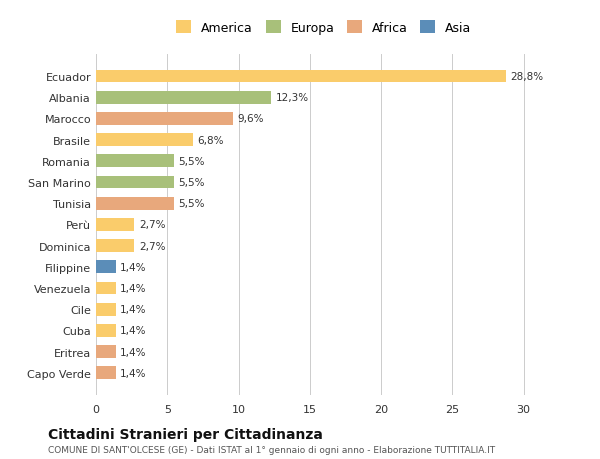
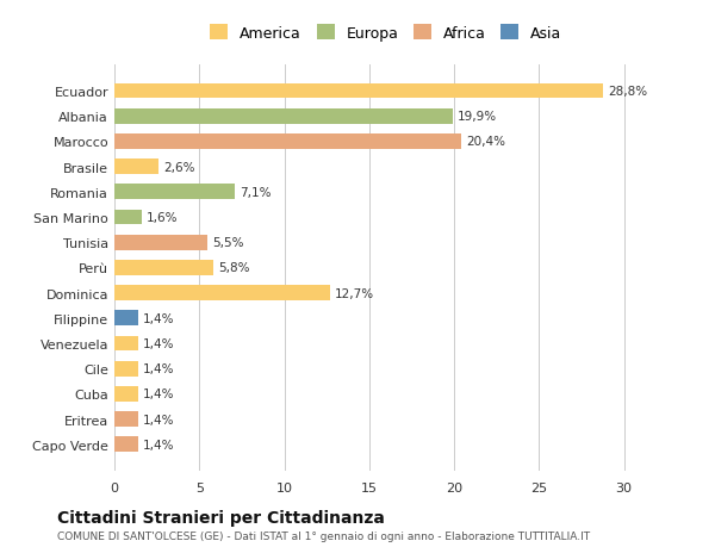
Albania: 12,3% -> 19,9%
Marocco: 9,6% -> 20,4%
Brasile: 6,8% -> 2,6%
Romania: 5,5% -> 7,1%
San Marino: 5,5% -> 1,6%
Perù: 2,7% -> 5,8%
Dominica: 2,7% -> 12,7%
